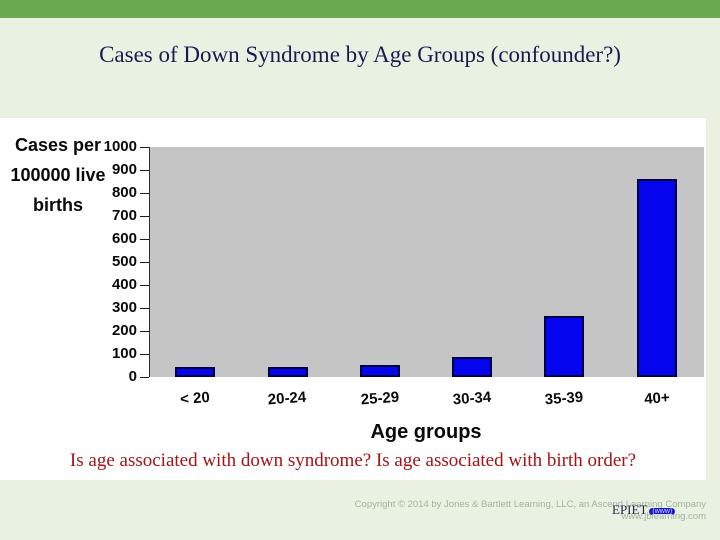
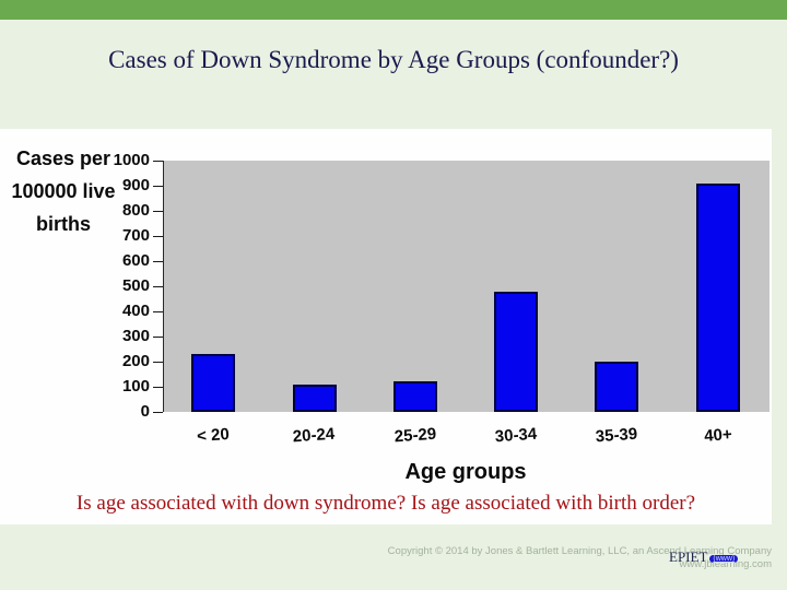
< 20: 40 -> 230
20-24: 40 -> 110
25-29: 50 -> 120
30-34: 80 -> 480
35-39: 260 -> 200
40+: 860 -> 910
